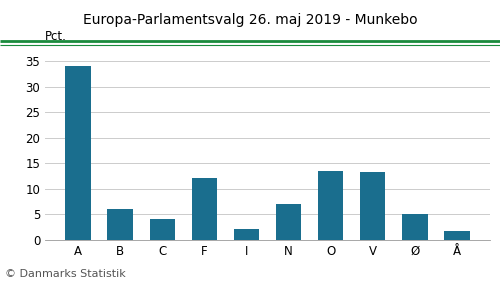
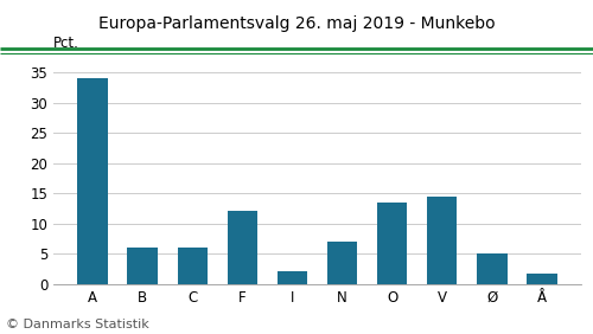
C: 4.0 -> 6.1
V: 13.2 -> 14.5
